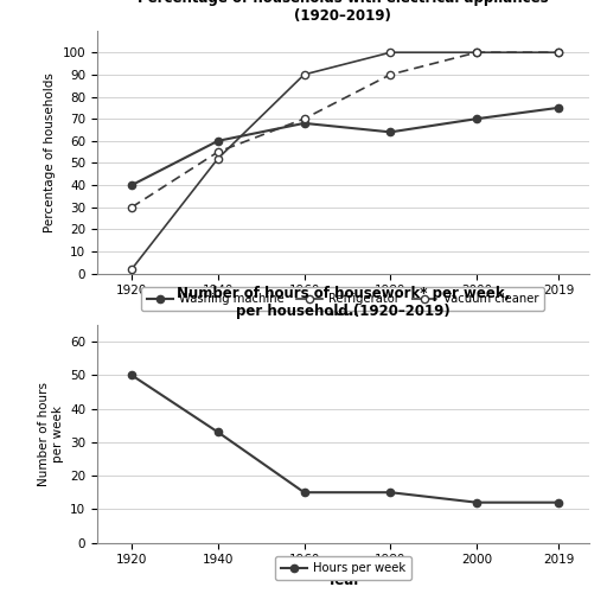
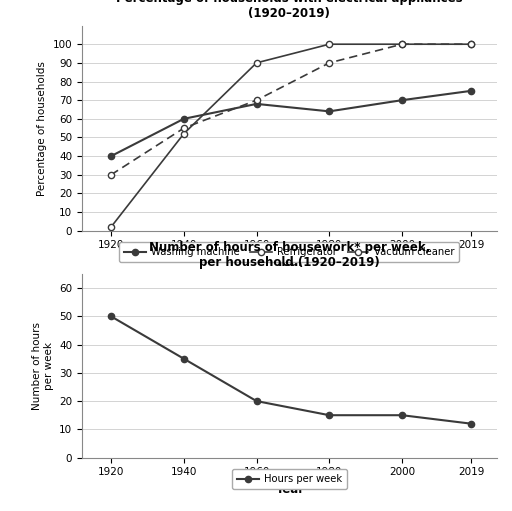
1940: 33 -> 35
1960: 15 -> 20
2000: 12 -> 15
